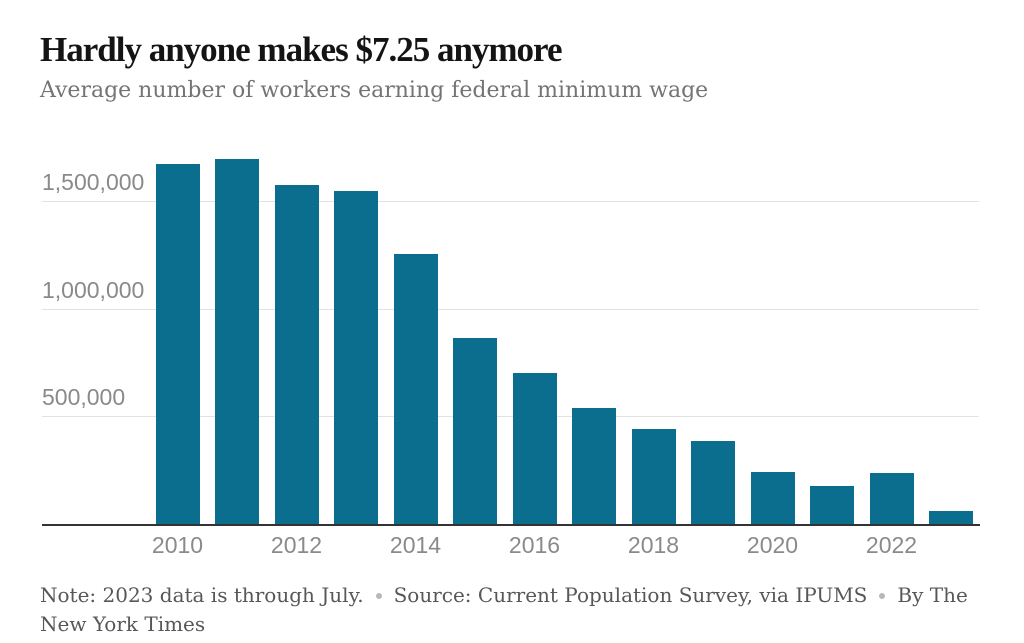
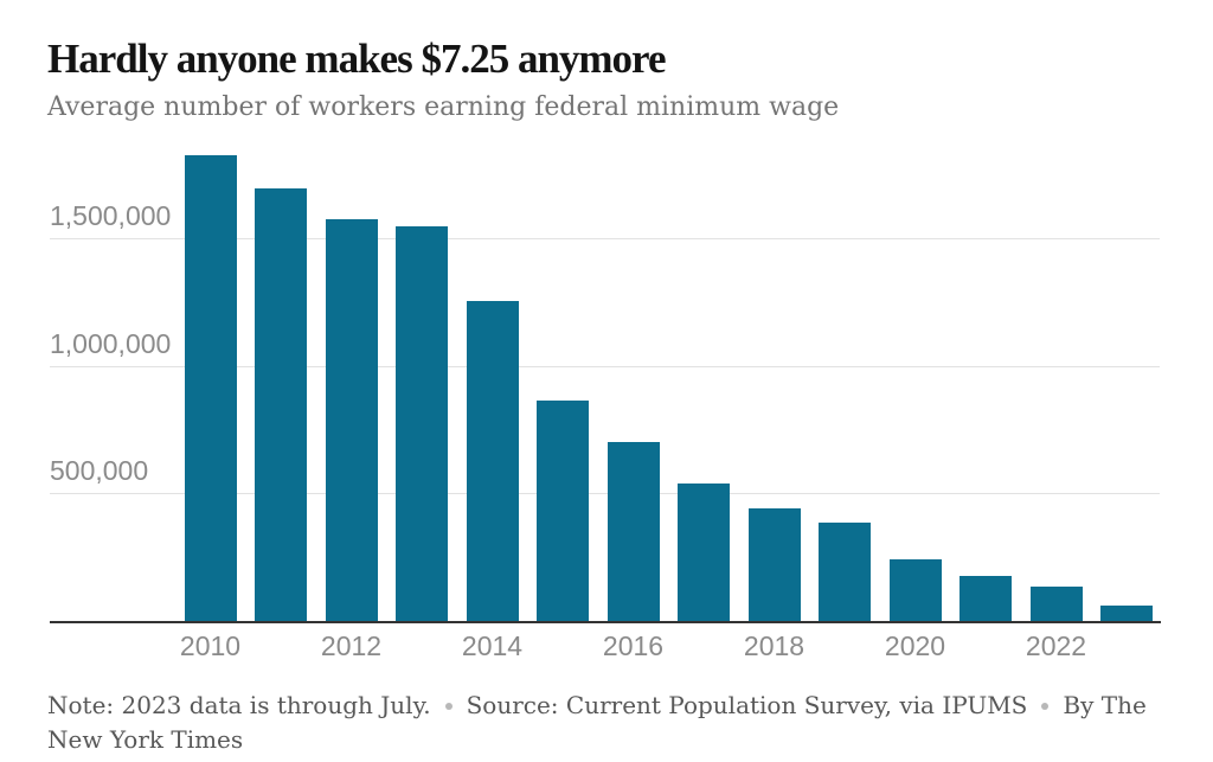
2010: 1680000 -> 1830000
2022: 240000 -> 140000
